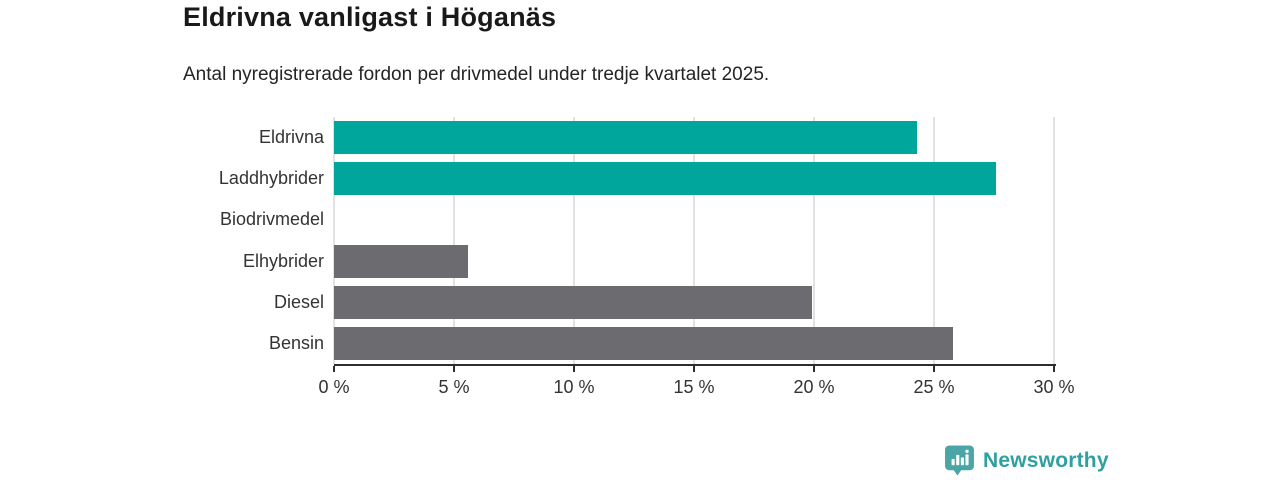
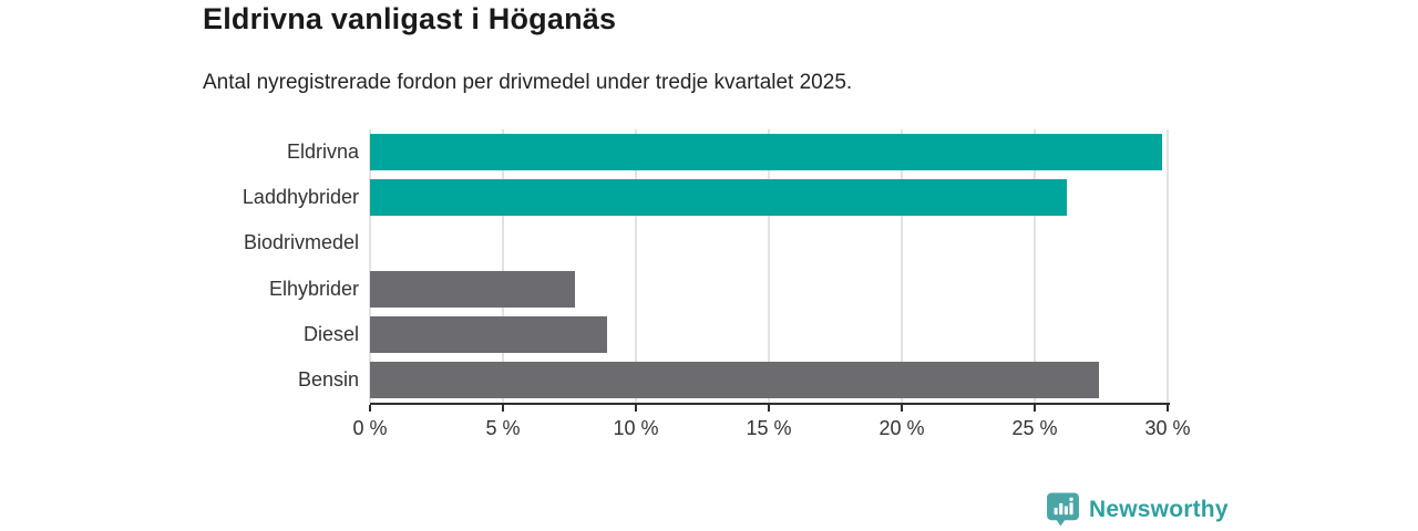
Eldrivna: 24.3% -> 29.8%
Laddhybrider: 27.6% -> 26.2%
Elhybrider: 5.6% -> 7.7%
Diesel: 19.9% -> 8.9%
Bensin: 25.8% -> 27.4%
